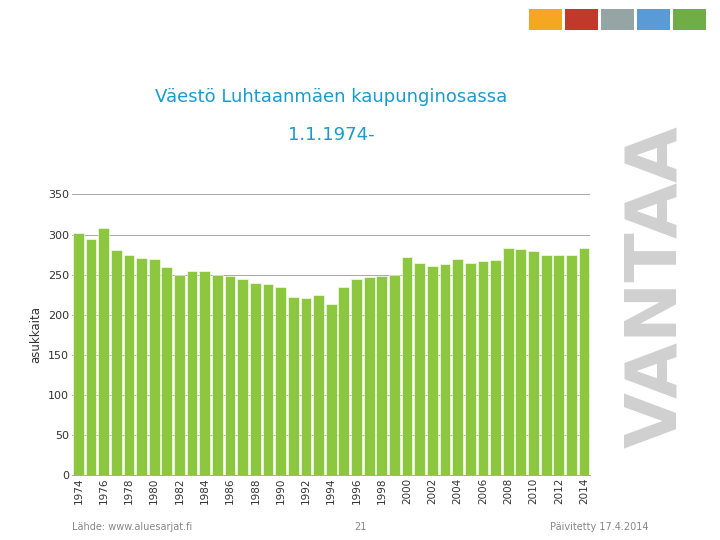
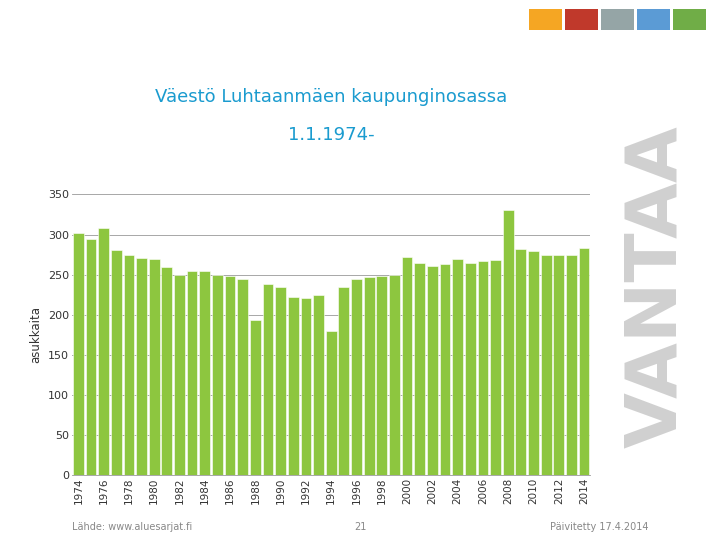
1988: 240 -> 194
1994: 213 -> 180
2008: 283 -> 330
